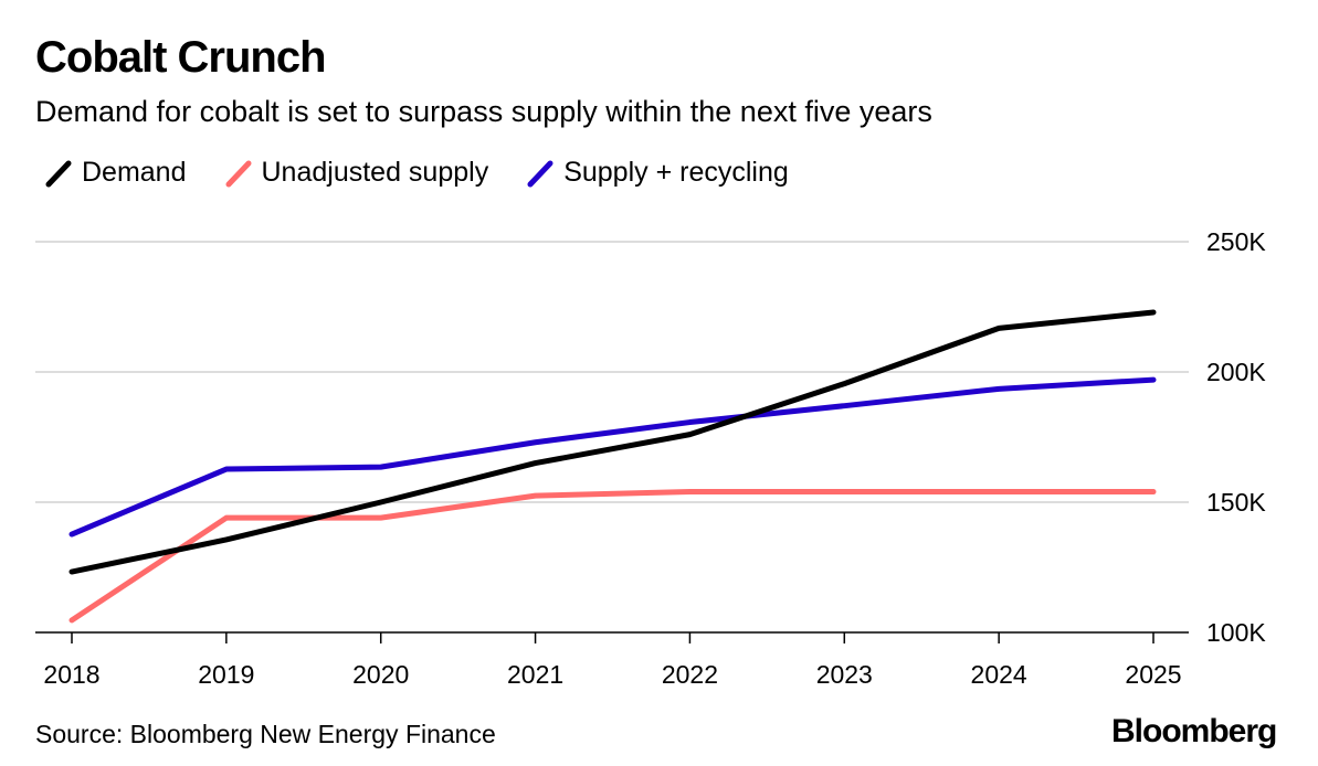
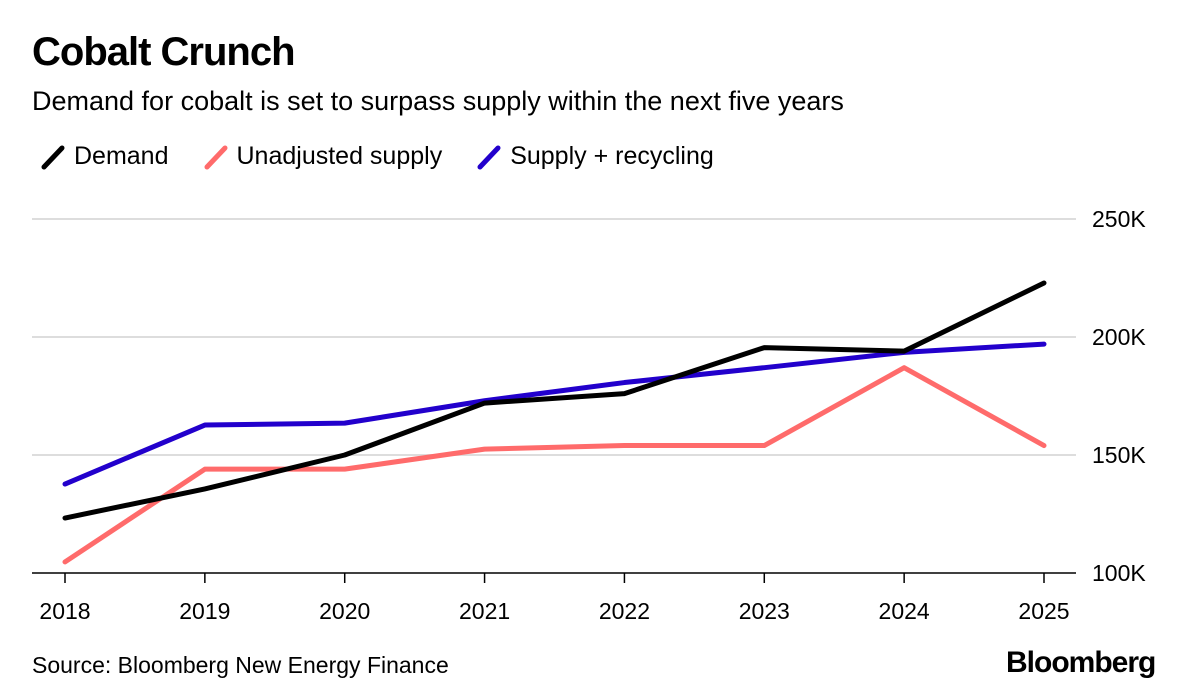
Demand/2021: 165K -> 172K
Demand/2024: 217K -> 194K
Unadjusted supply/2024: 154K -> 187K
